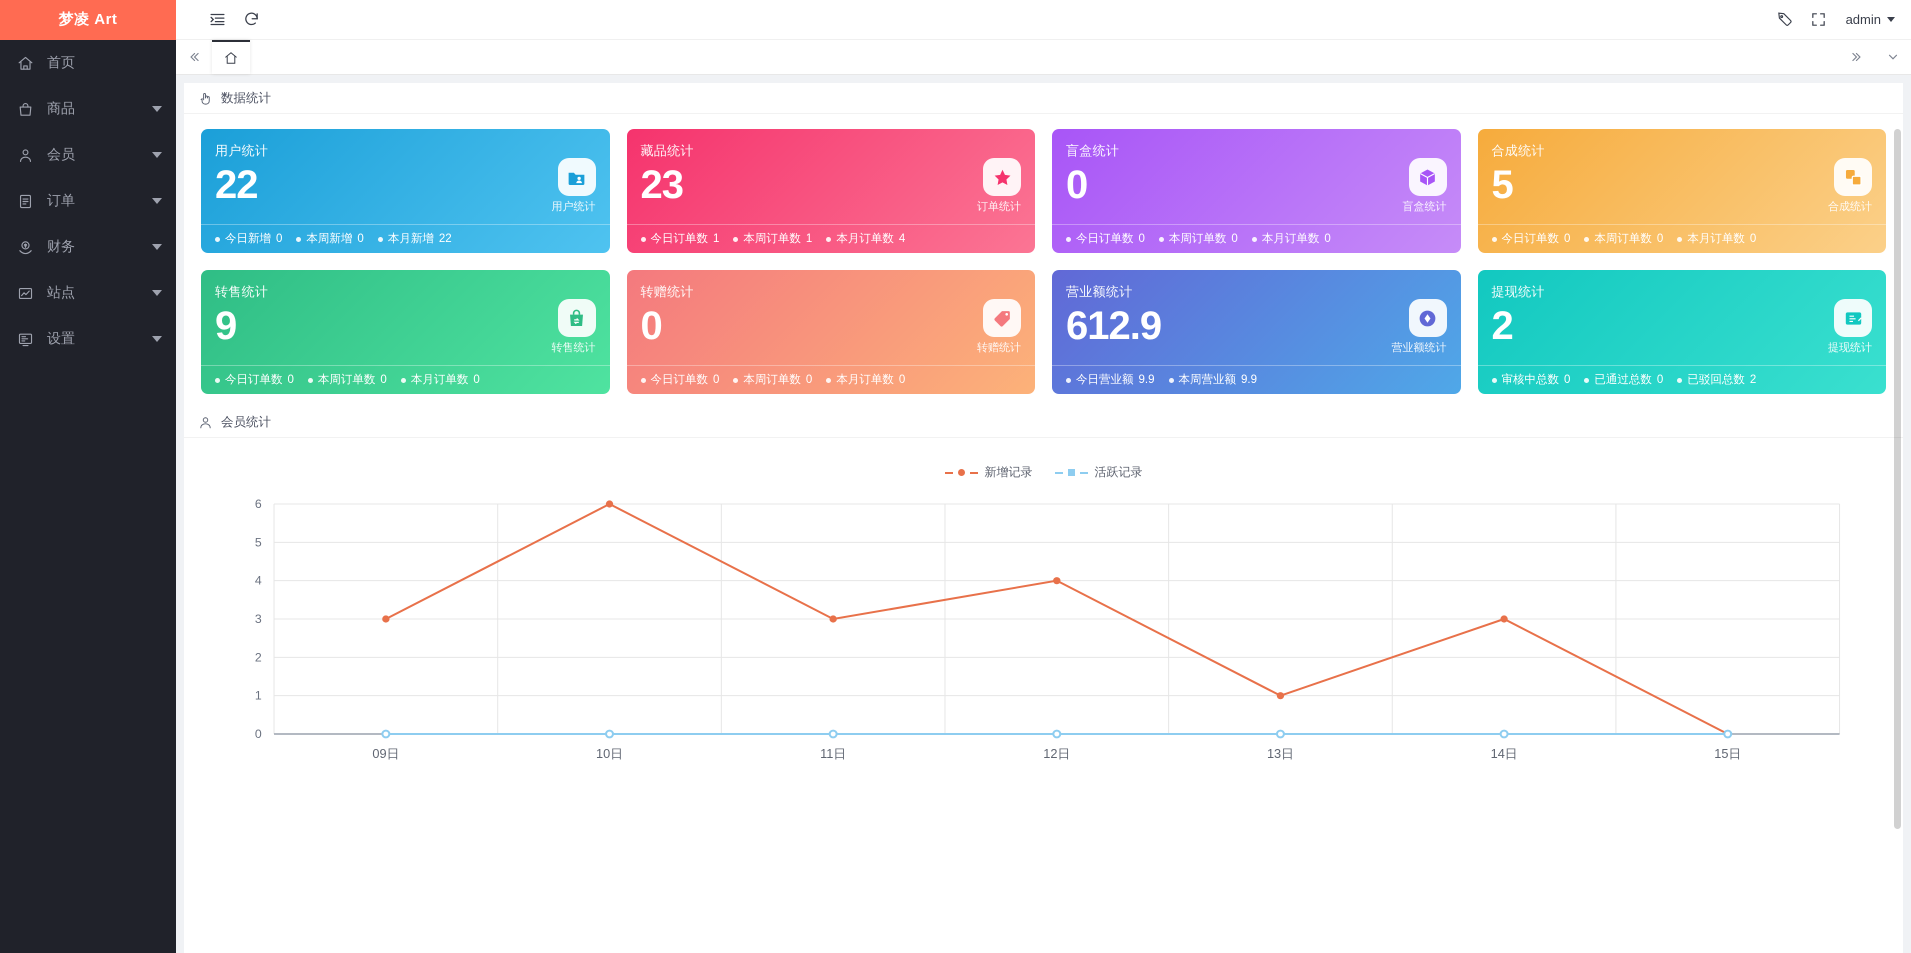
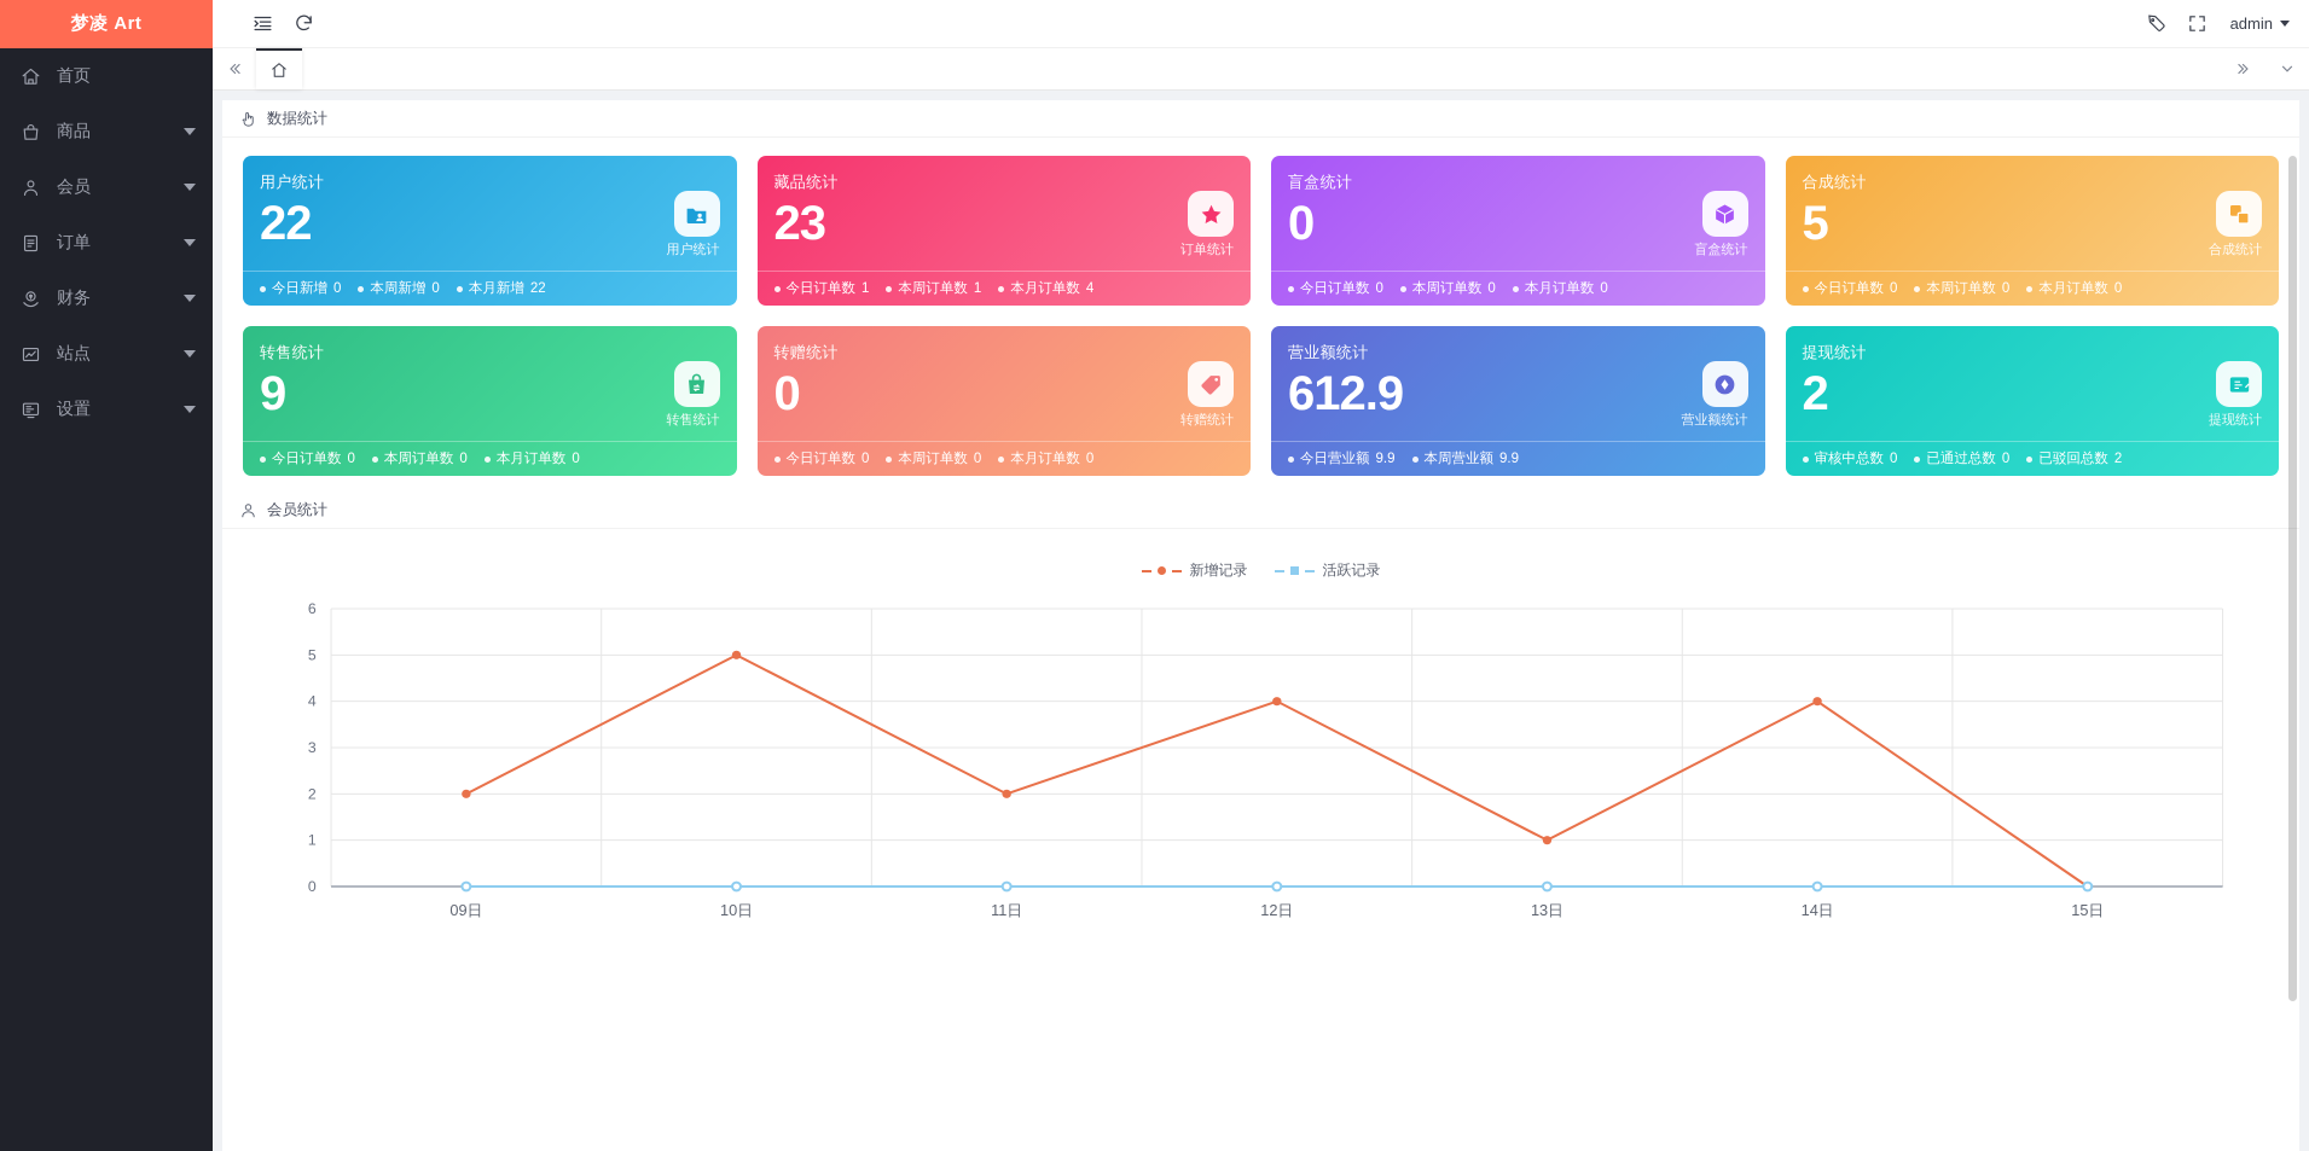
新增记录/09日: 3 -> 2
新增记录/10日: 6 -> 5
新增记录/11日: 3 -> 2
新增记录/14日: 3 -> 4
